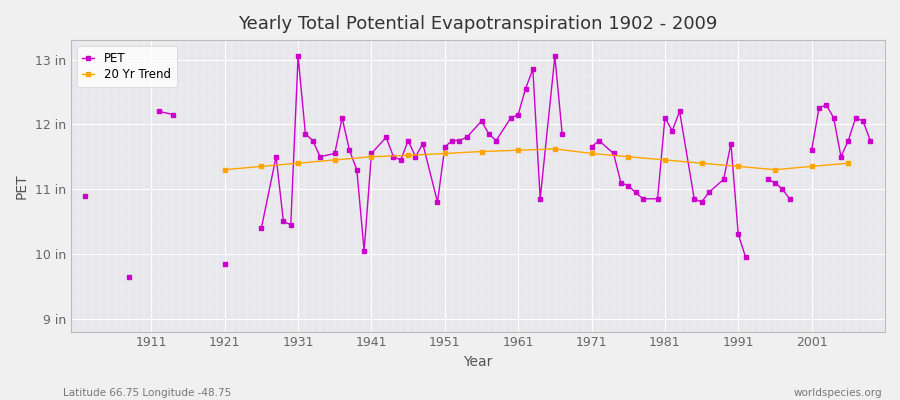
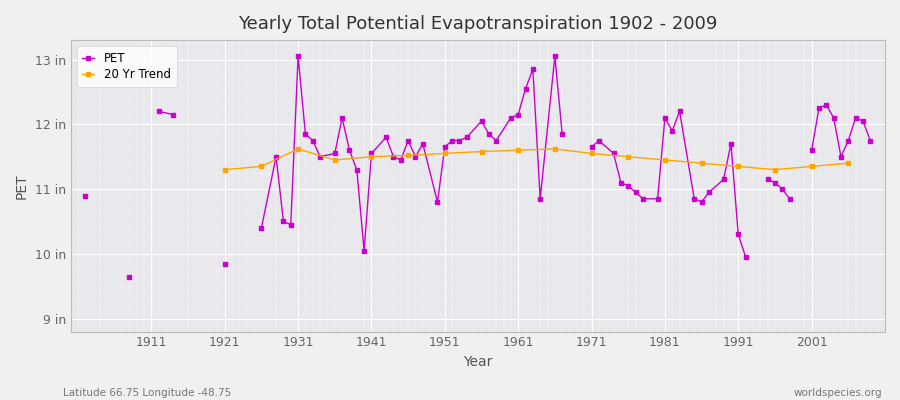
20 Yr Trend/1931: 11.40 in -> 11.62 in
